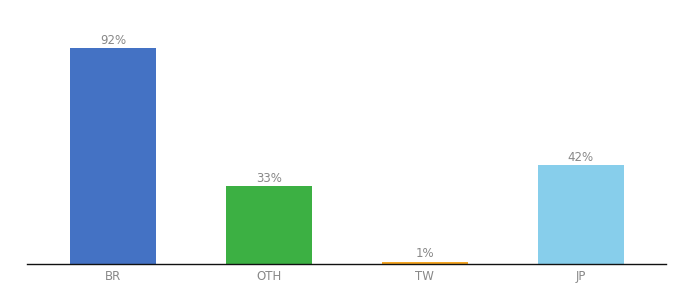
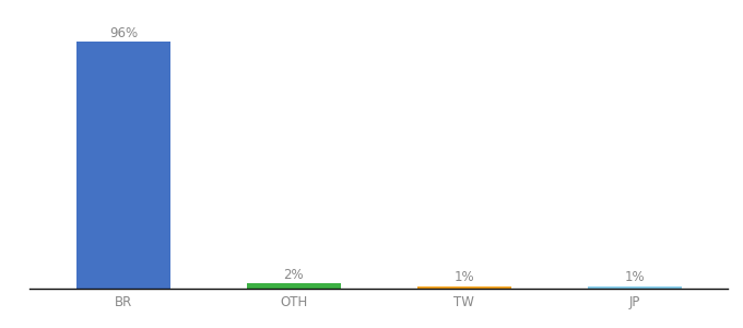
BR: 92% -> 96%
OTH: 33% -> 2%
JP: 42% -> 1%
